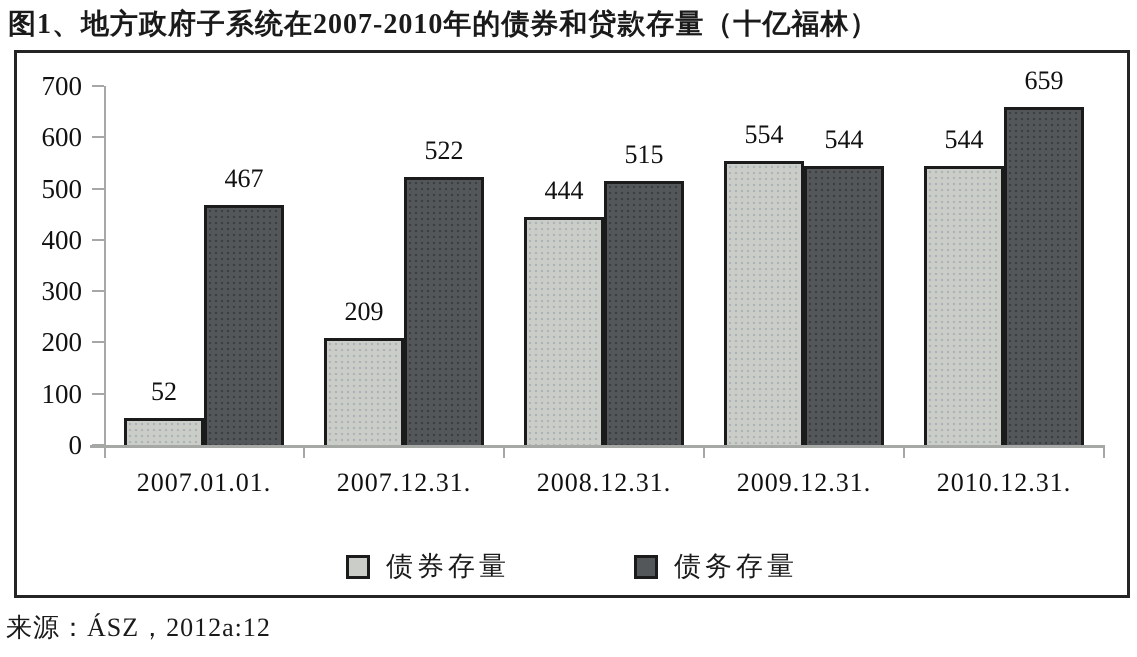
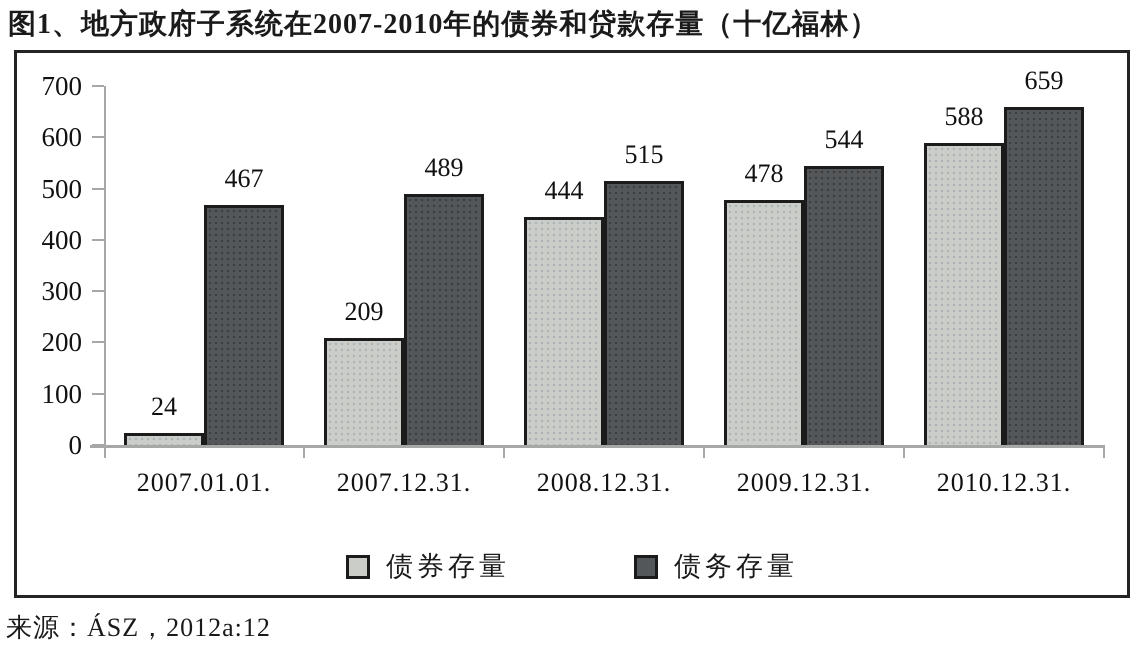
债券存量/2007.01.01.: 52 -> 24
债务存量/2007.12.31.: 522 -> 489
债券存量/2009.12.31.: 554 -> 478
债券存量/2010.12.31.: 544 -> 588
